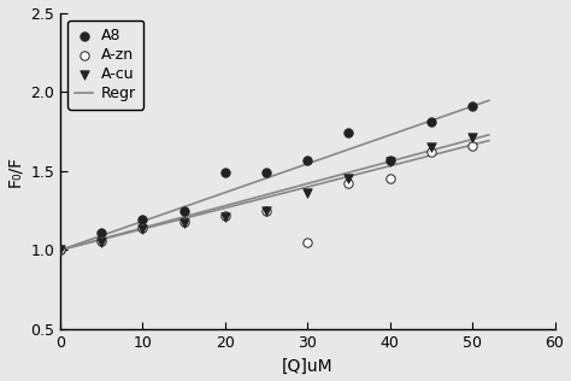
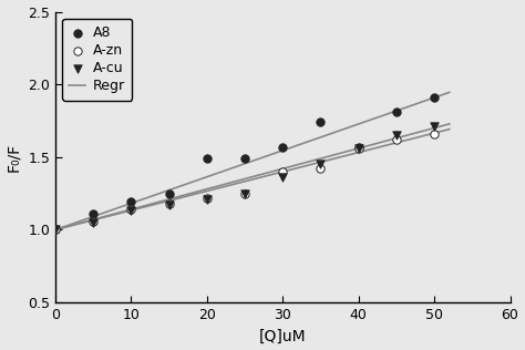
A-zn/30: 1.05 -> 1.40
A-zn/40: 1.45 -> 1.56
